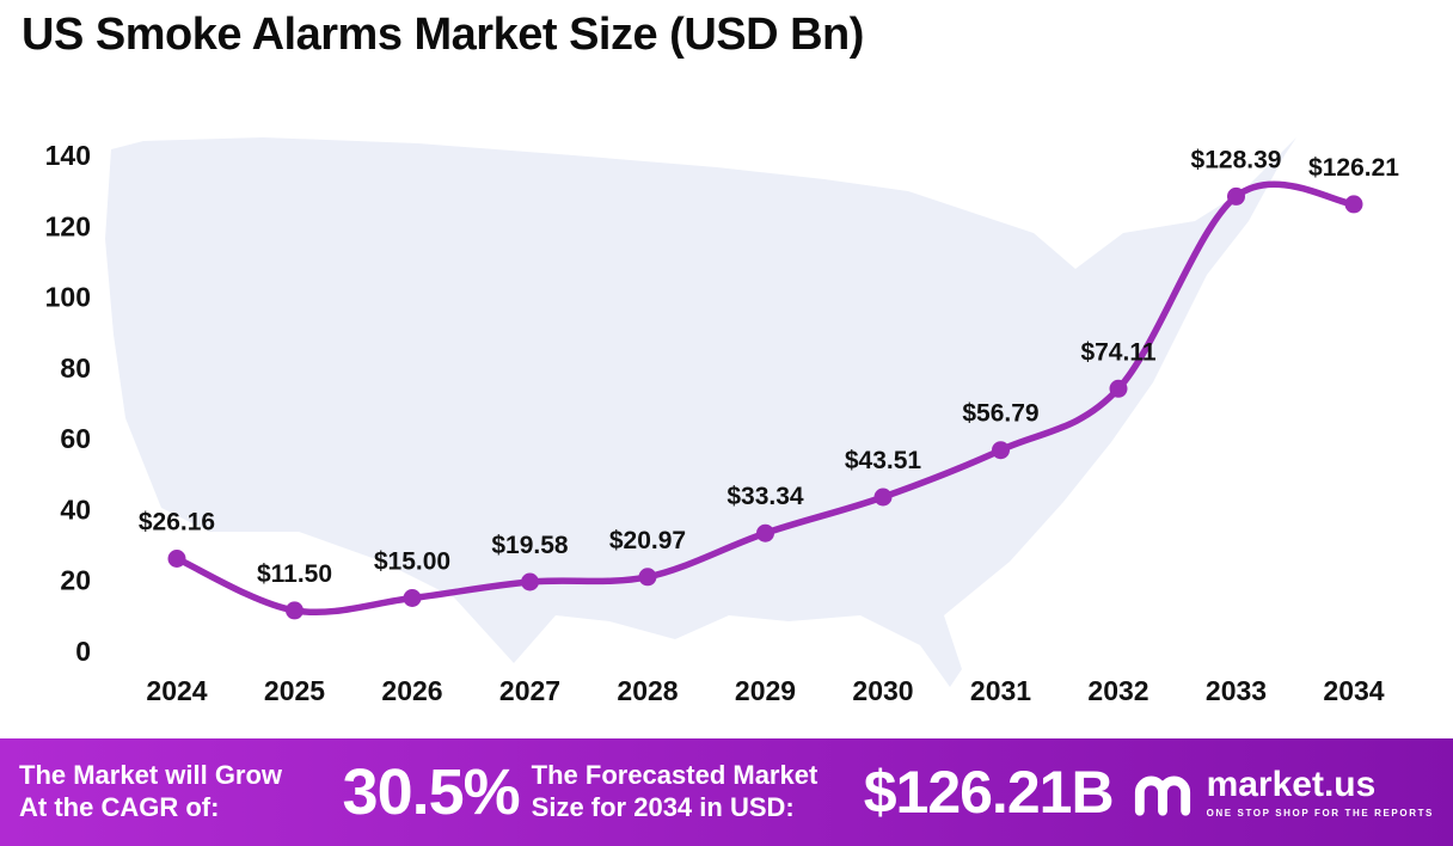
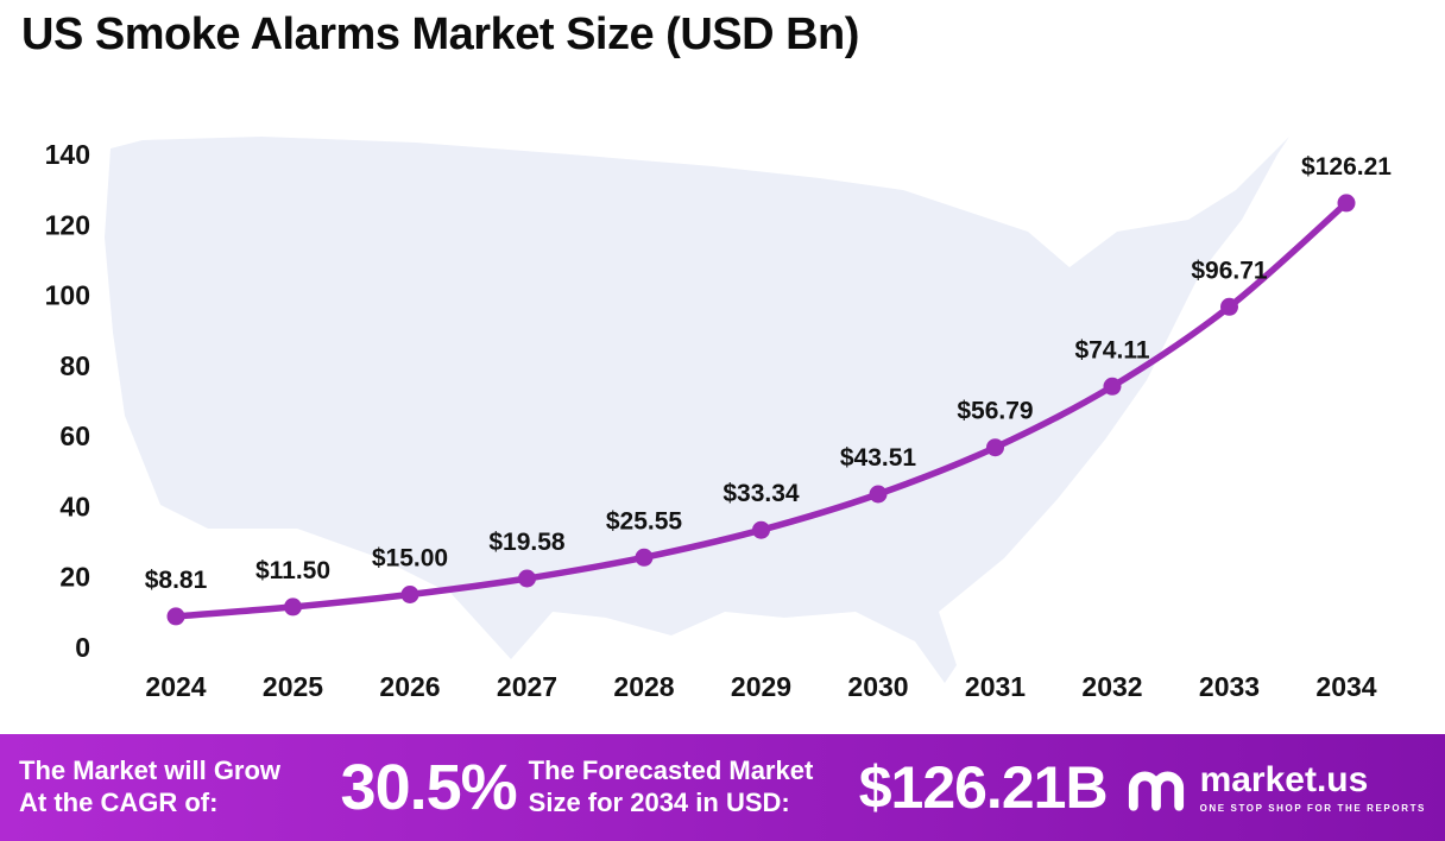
2024: $26.16 -> $8.81
2028: $20.97 -> $25.55
2033: $128.39 -> $96.71
